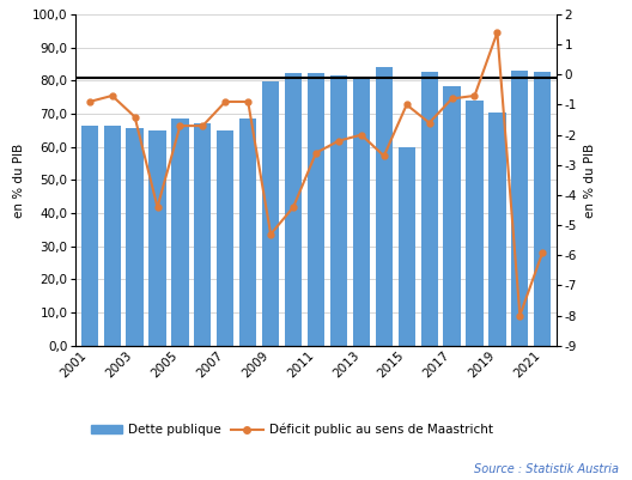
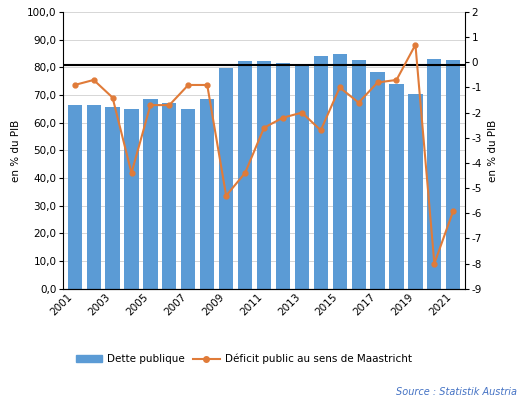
Dette publique/2015: 60,0 -> 84,8
Déficit public au sens de Maastricht/2019: 1.4 -> 0.7
